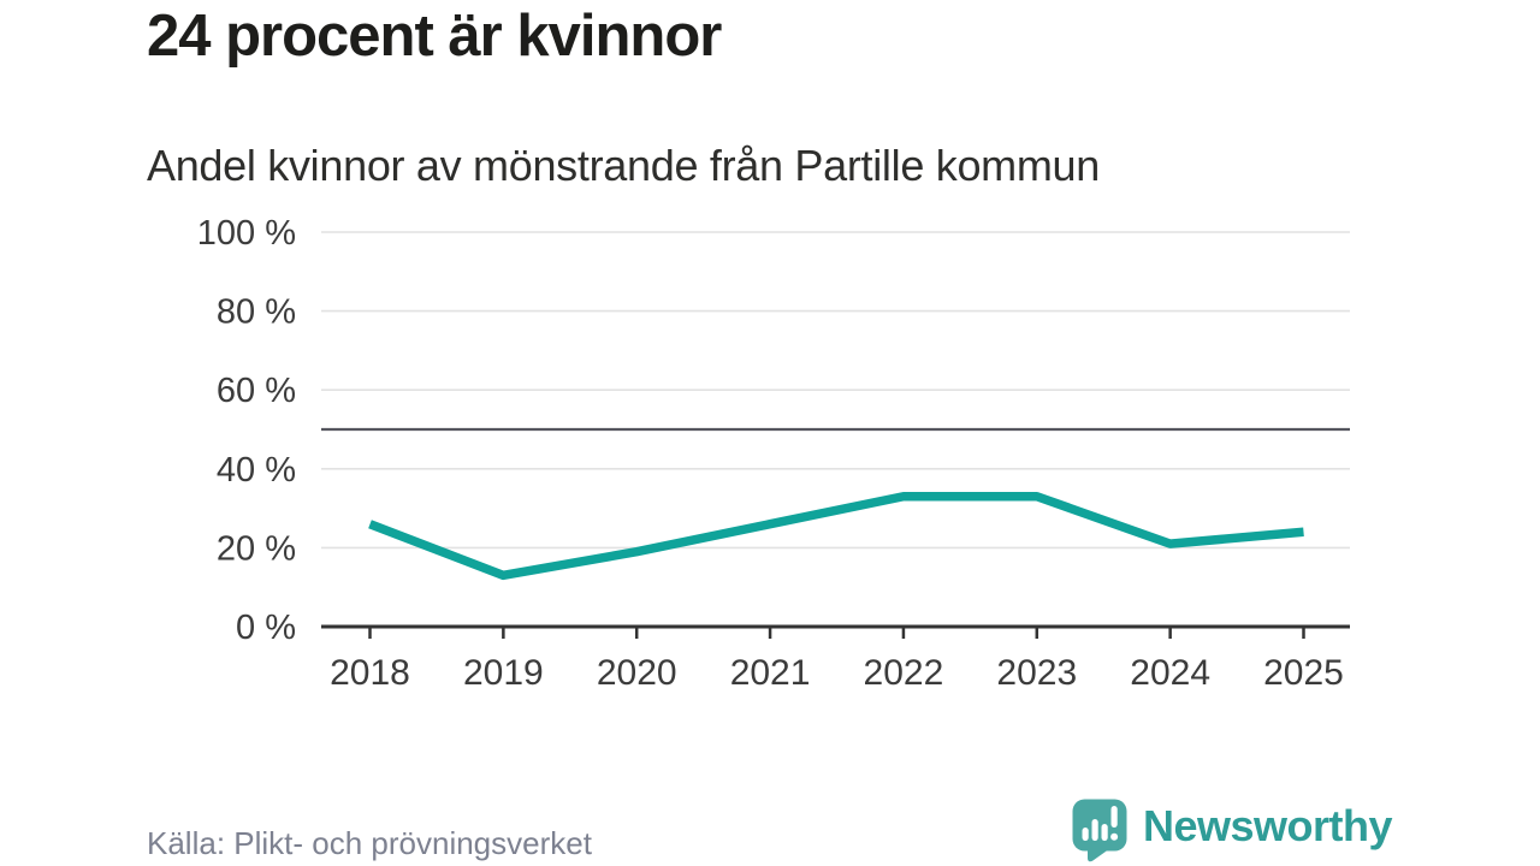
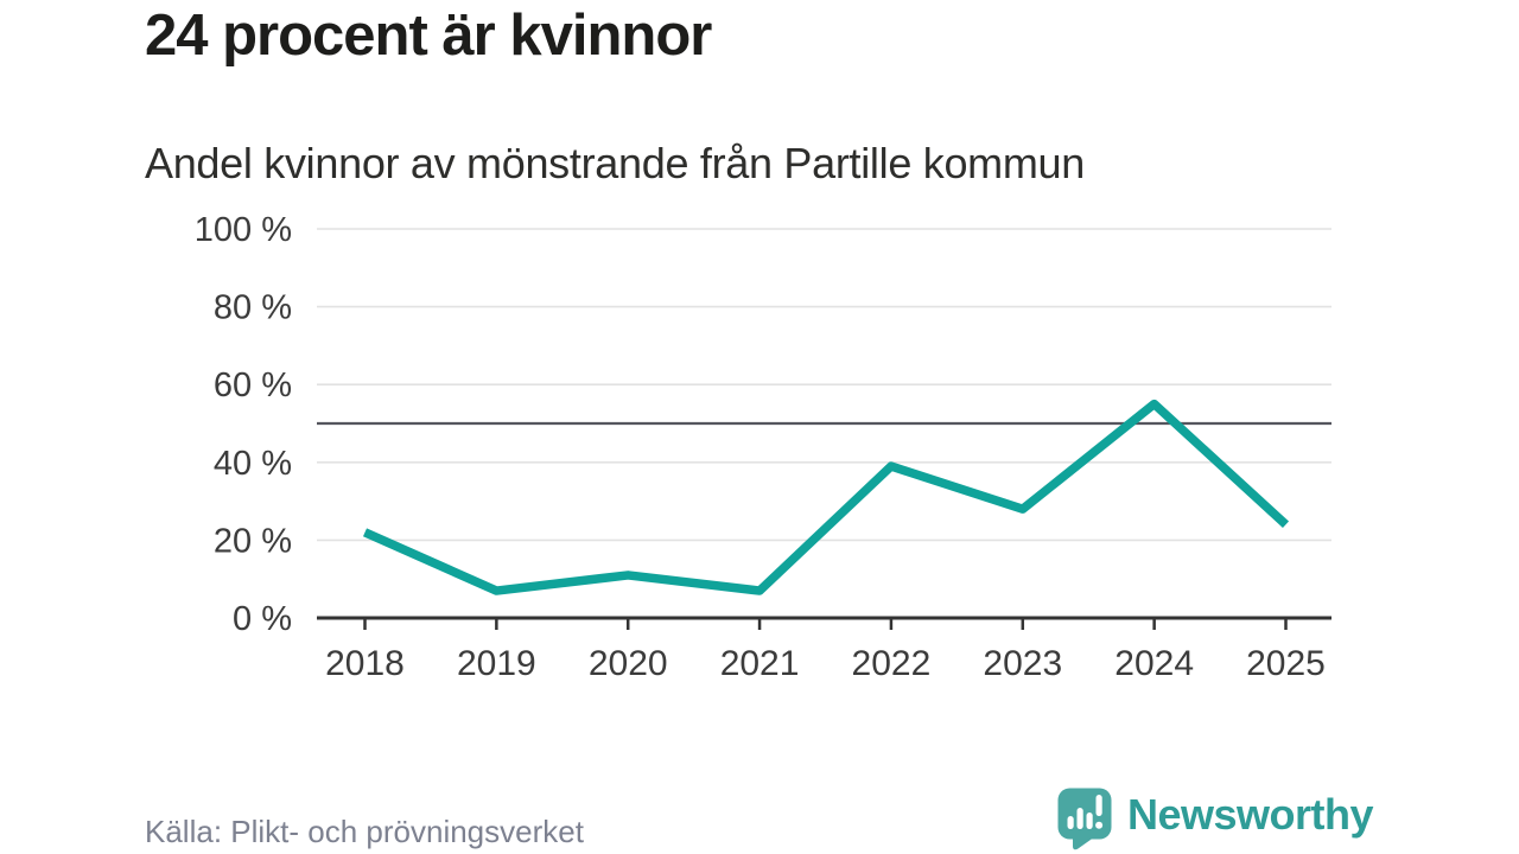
2018: 26% -> 22%
2019: 13% -> 7%
2020: 19% -> 11%
2021: 26% -> 7%
2022: 33% -> 39%
2023: 33% -> 28%
2024: 21% -> 55%
